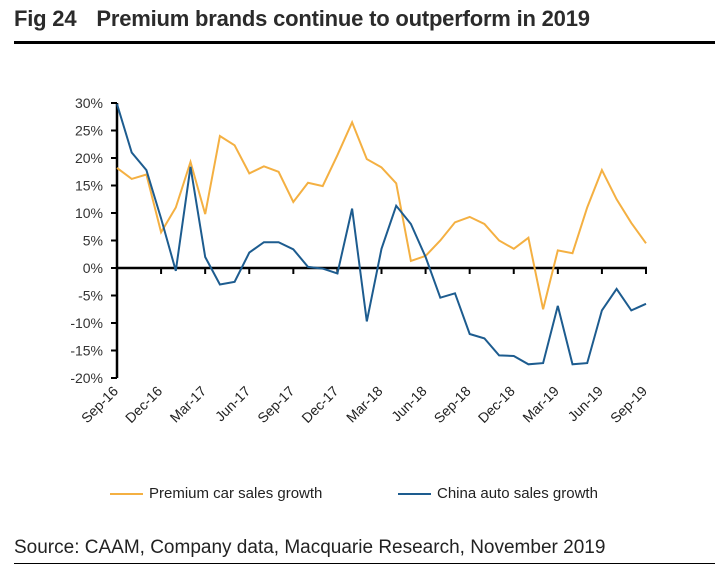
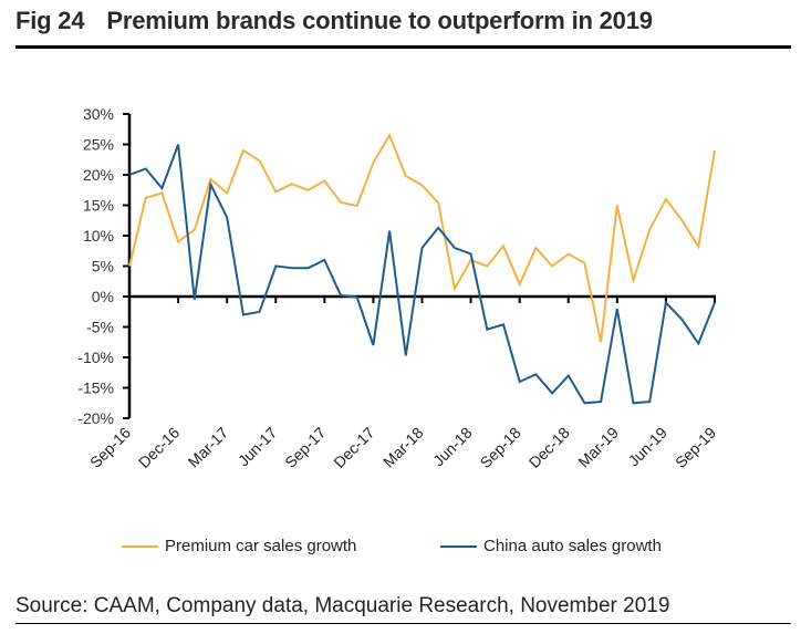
Premium car sales growth/Sep-16: 18% -> 5%
China auto sales growth/Sep-16: 30% -> 20%
Premium car sales growth/Dec-16: 6% -> 9%
China auto sales growth/Dec-16: 9% -> 25%
Premium car sales growth/Mar-17: 10% -> 17%
China auto sales growth/Mar-17: 2% -> 13%
China auto sales growth/Jun-17: 3% -> 5%
Premium car sales growth/Sep-17: 12% -> 19%
China auto sales growth/Sep-17: 3% -> 6%
Premium car sales growth/Dec-17: 20% -> 22%
China auto sales growth/Dec-17: -1% -> -8%
China auto sales growth/Mar-18: 4% -> 8%
Premium car sales growth/Jun-18: 2% -> 6%
China auto sales growth/Jun-18: 2% -> 7%
Premium car sales growth/Sep-18: 9% -> 2%
China auto sales growth/Sep-18: -12% -> -14%
Premium car sales growth/Dec-18: 4% -> 7%
China auto sales growth/Dec-18: -16% -> -13%
Premium car sales growth/Mar-19: 3% -> 15%
China auto sales growth/Mar-19: -7% -> -2%
Premium car sales growth/Jun-19: 18% -> 16%
China auto sales growth/Jun-19: -8% -> -1%
Premium car sales growth/Sep-19: 4% -> 24%
China auto sales growth/Sep-19: -6% -> -1%
